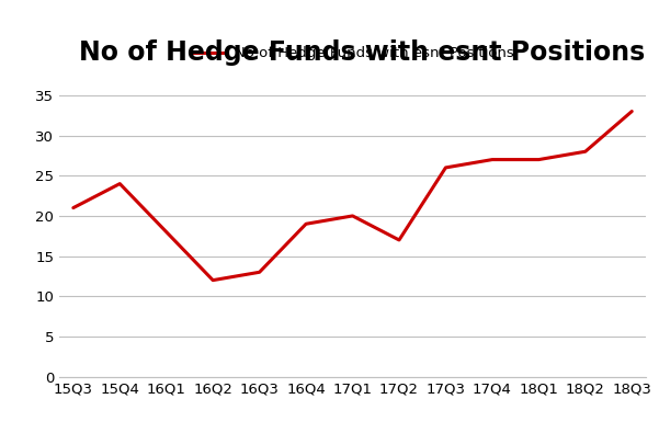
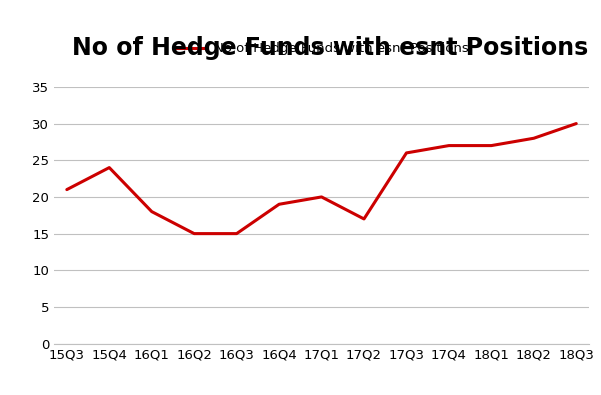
16Q2: 12 -> 15
16Q3: 13 -> 15
18Q3: 33 -> 30
